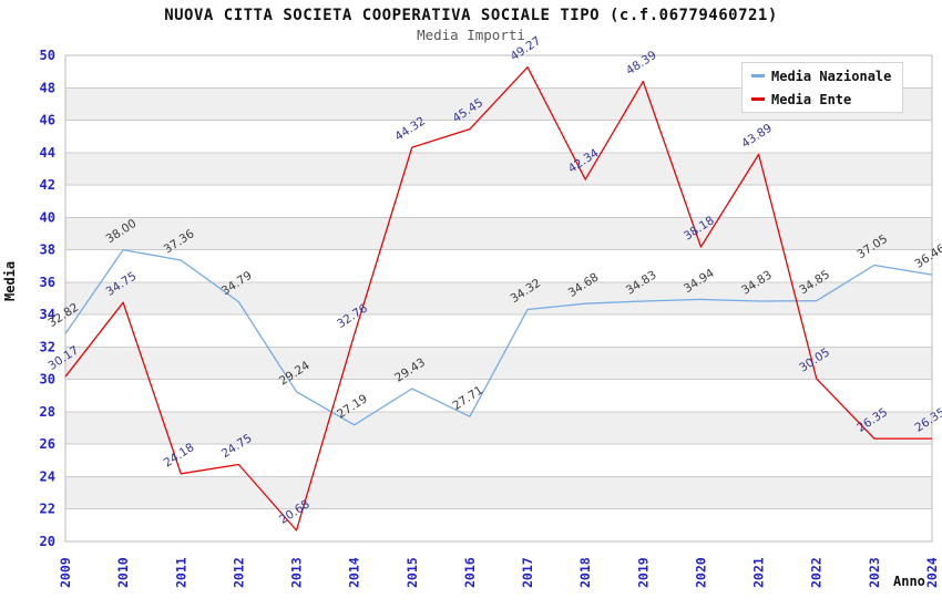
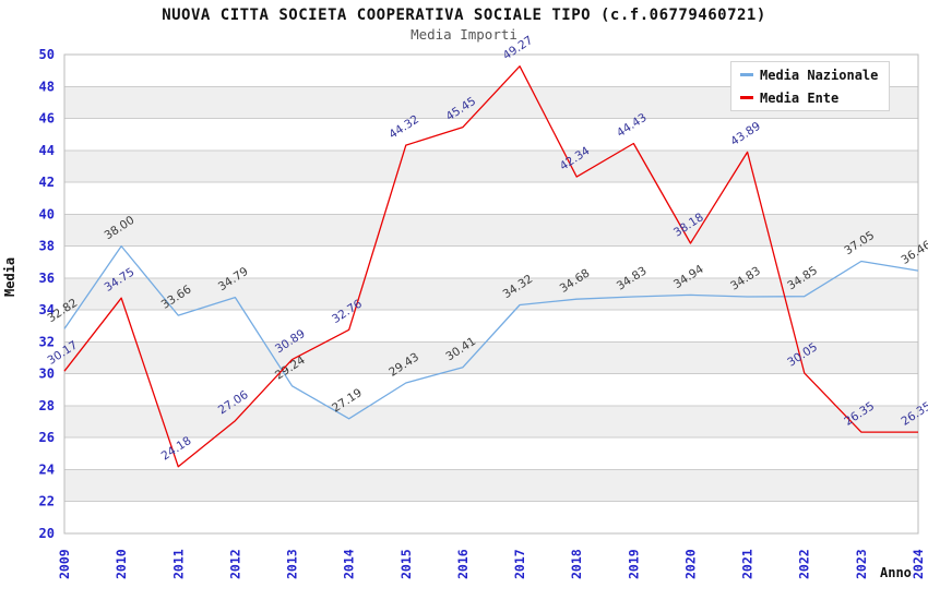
Media Nazionale/2011: 37.36 -> 33.66
Media Ente/2012: 24.75 -> 27.06
Media Ente/2013: 20.68 -> 30.89
Media Nazionale/2016: 27.71 -> 30.41
Media Ente/2019: 48.39 -> 44.43
